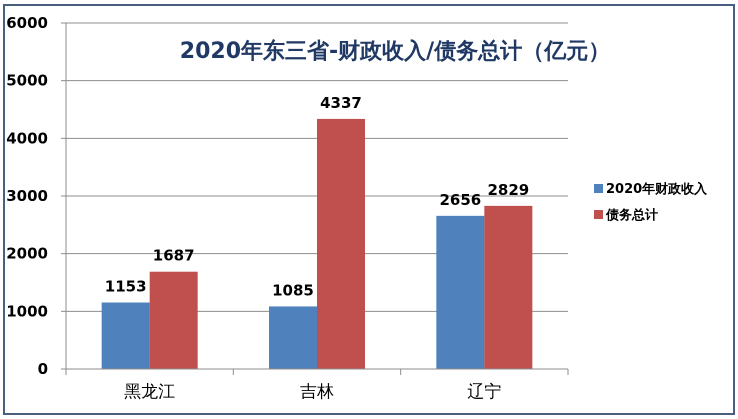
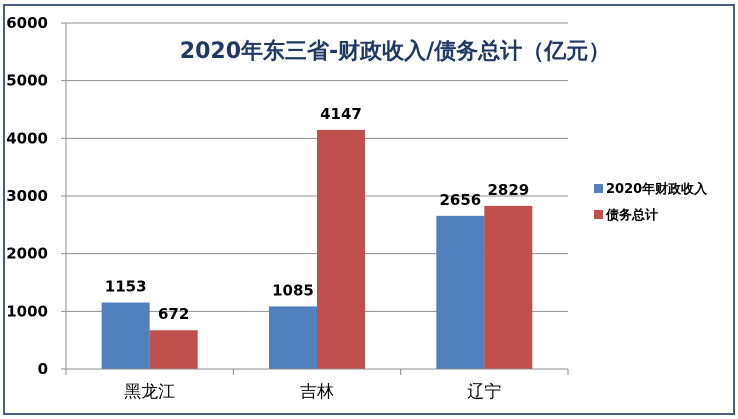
债务总计/黑龙江: 1687 -> 672
债务总计/吉林: 4337 -> 4147
